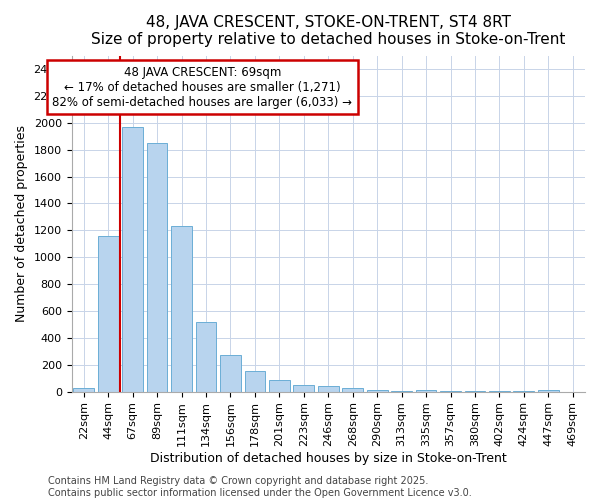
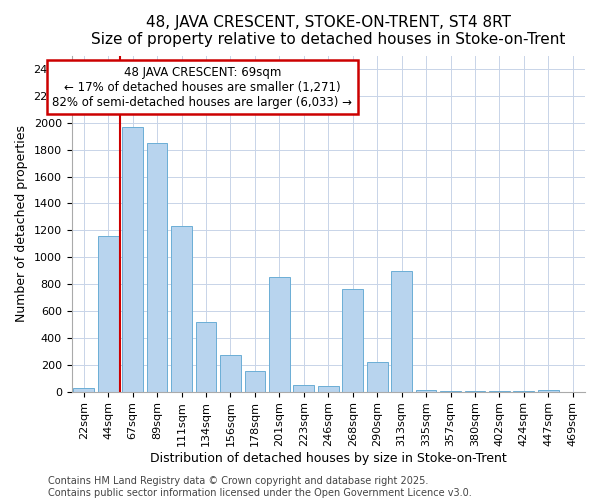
201sqm: 80 -> 850
268sqm: 30 -> 760
290sqm: 10 -> 220
313sqm: 0 -> 900
